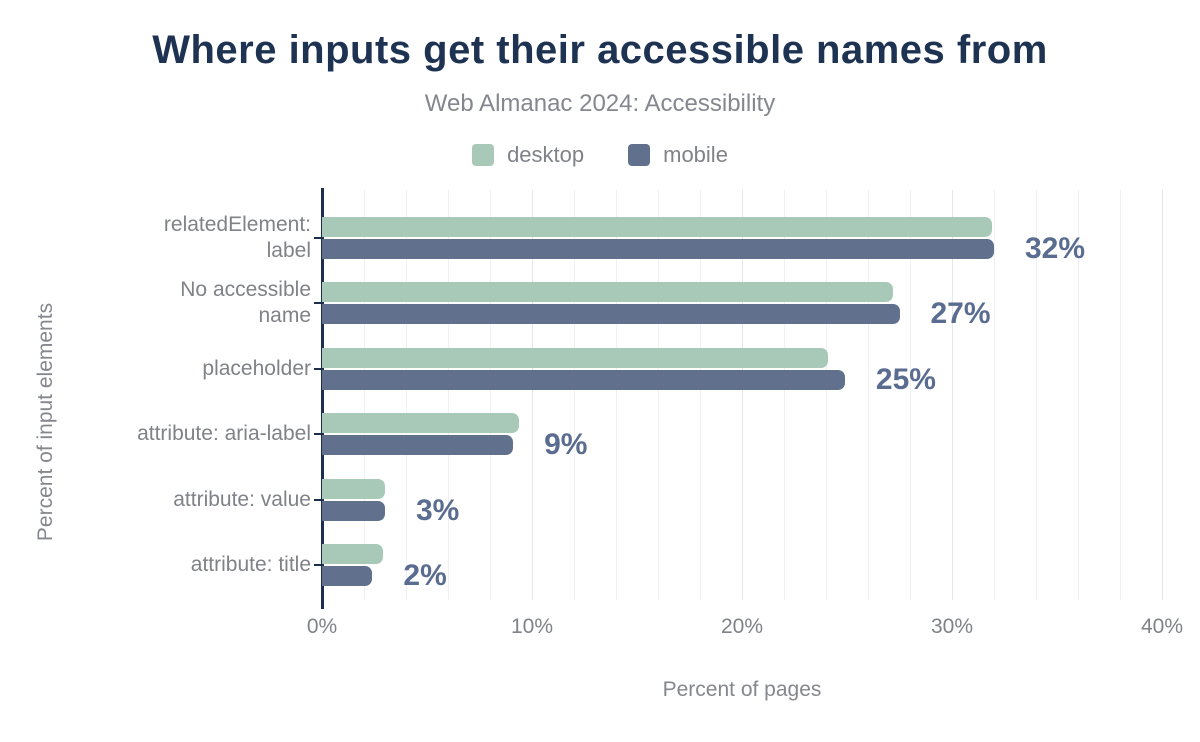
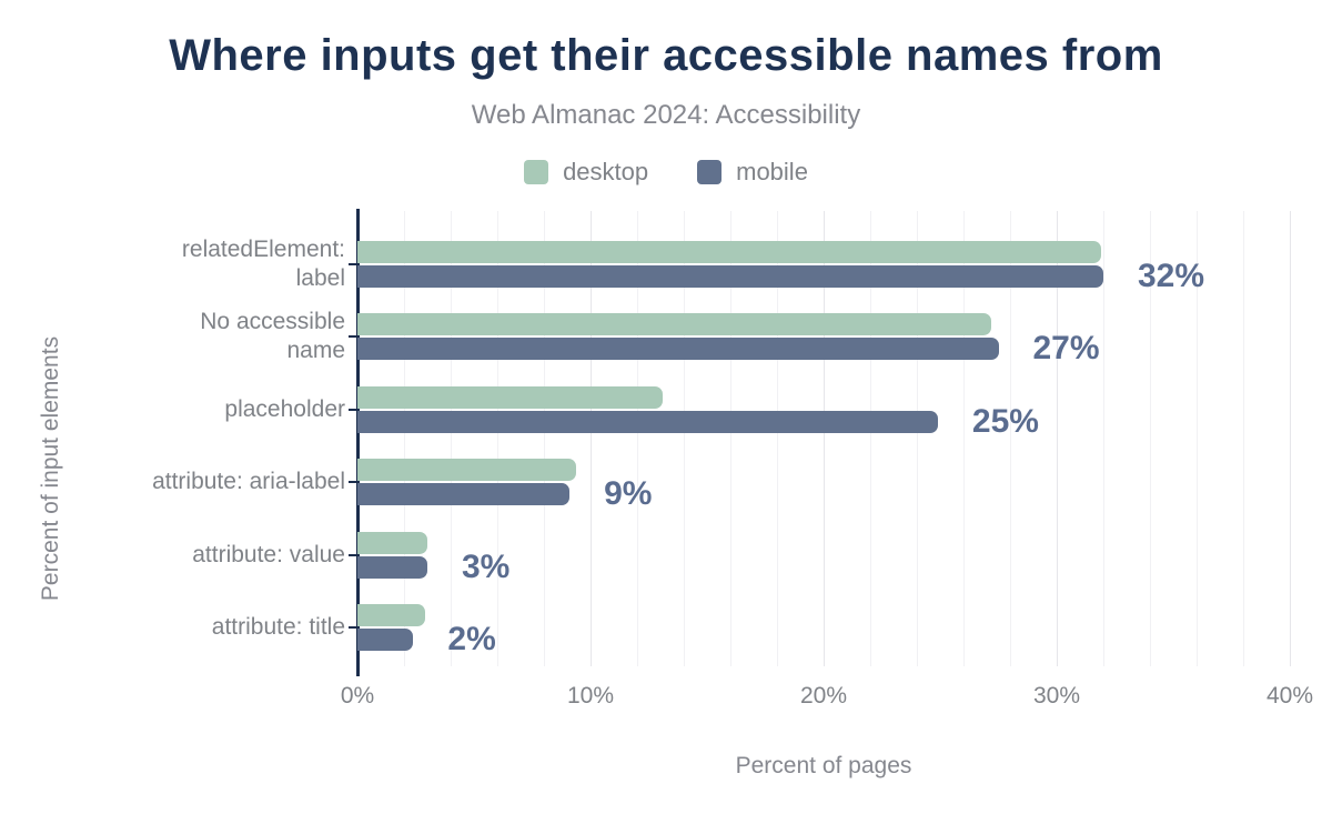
desktop/placeholder: 24.1% -> 13.1%
